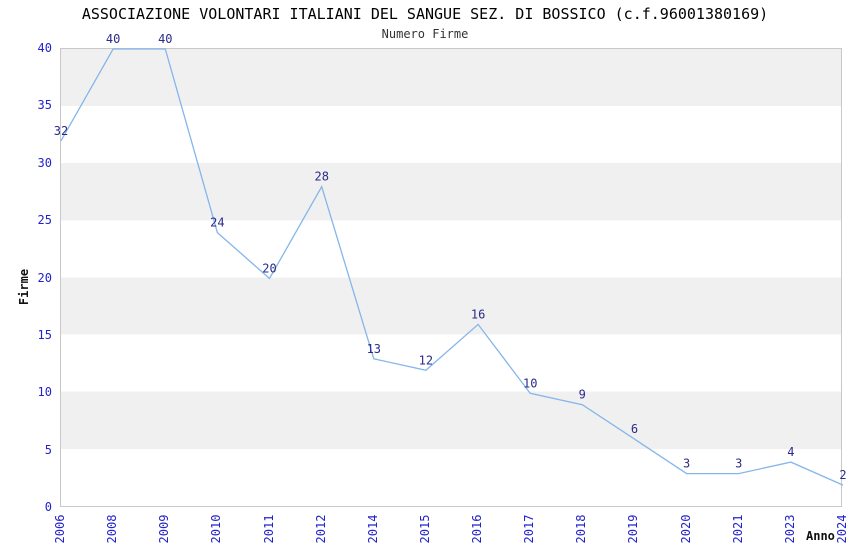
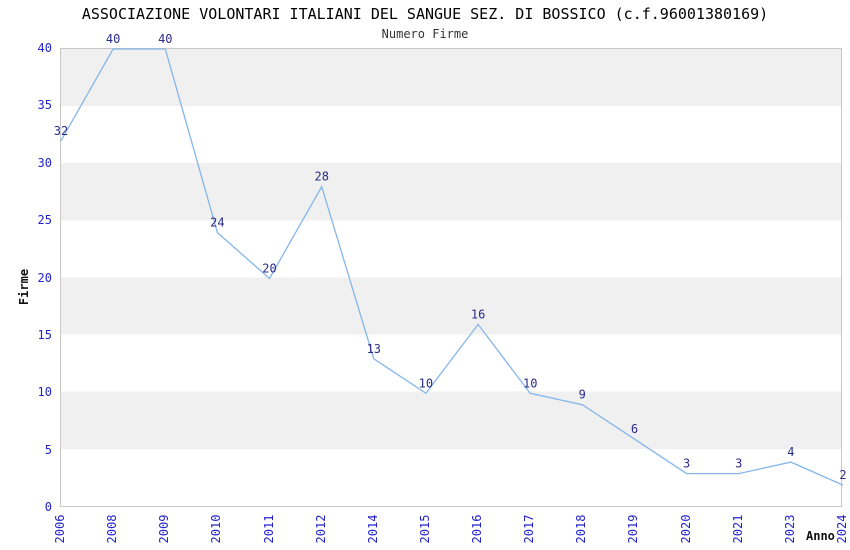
2015: 12 -> 10
